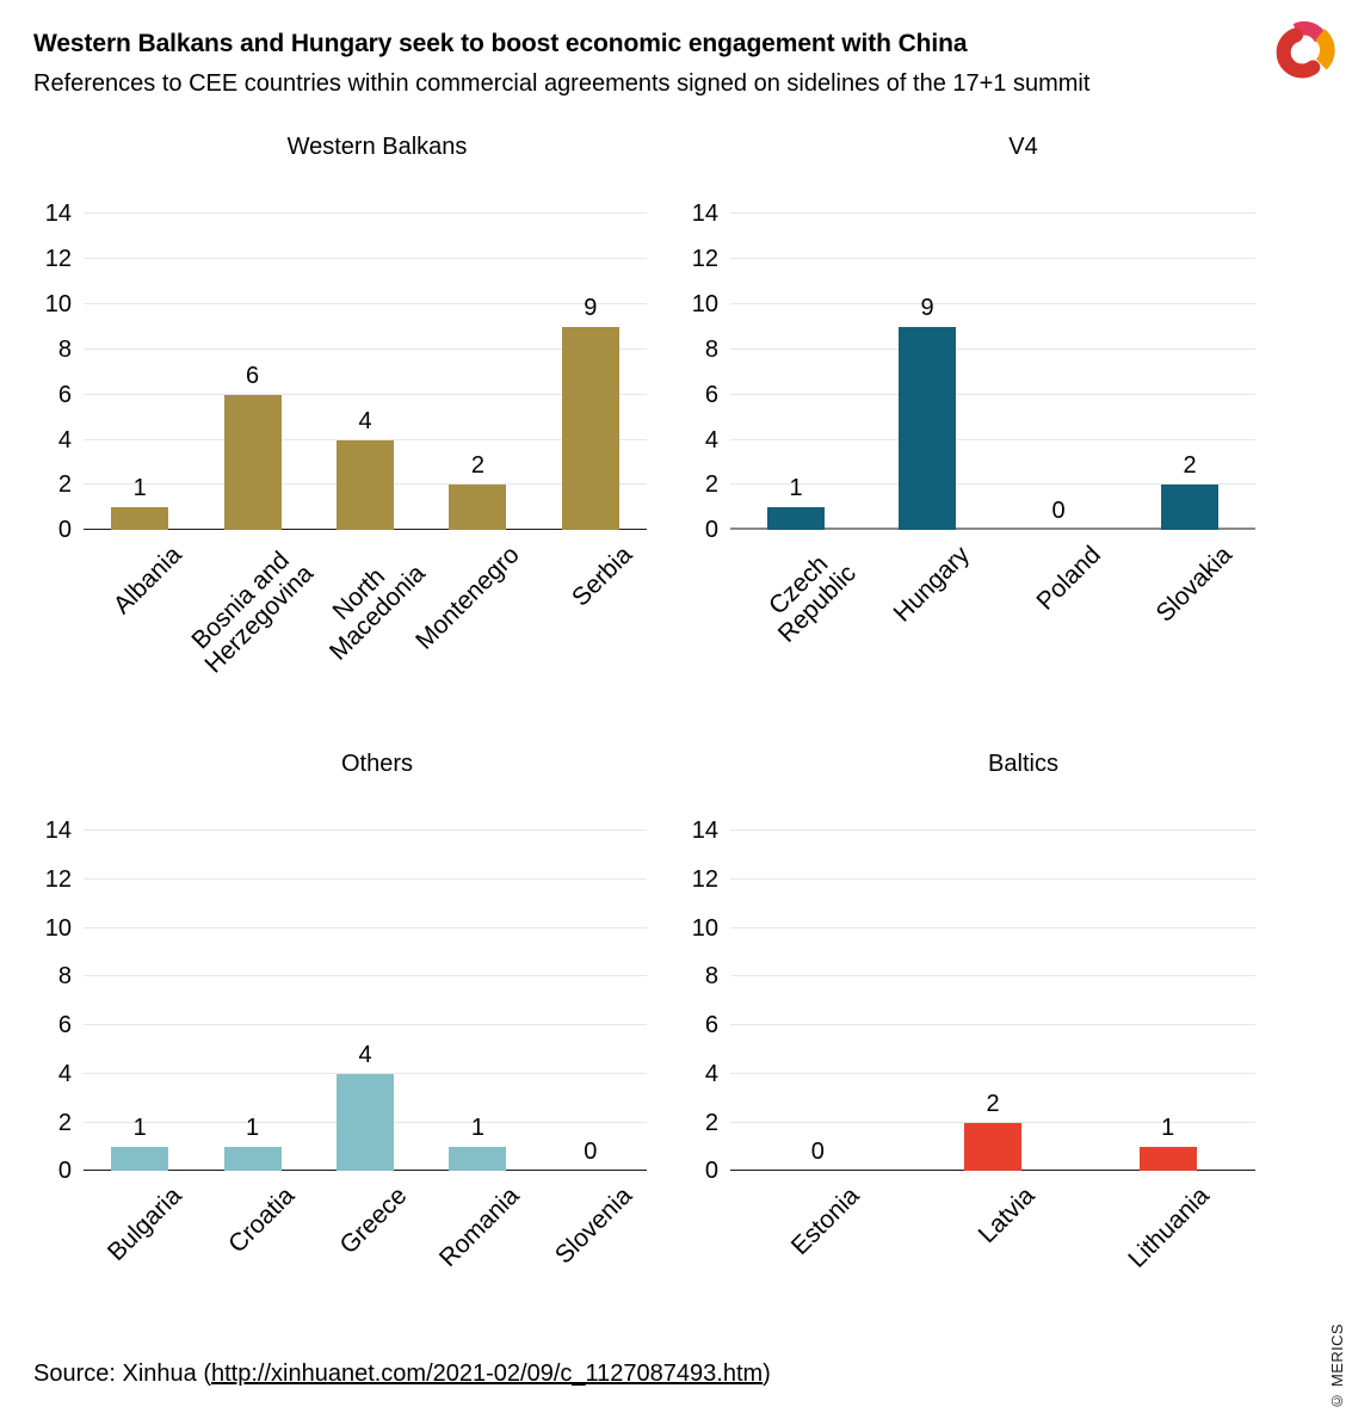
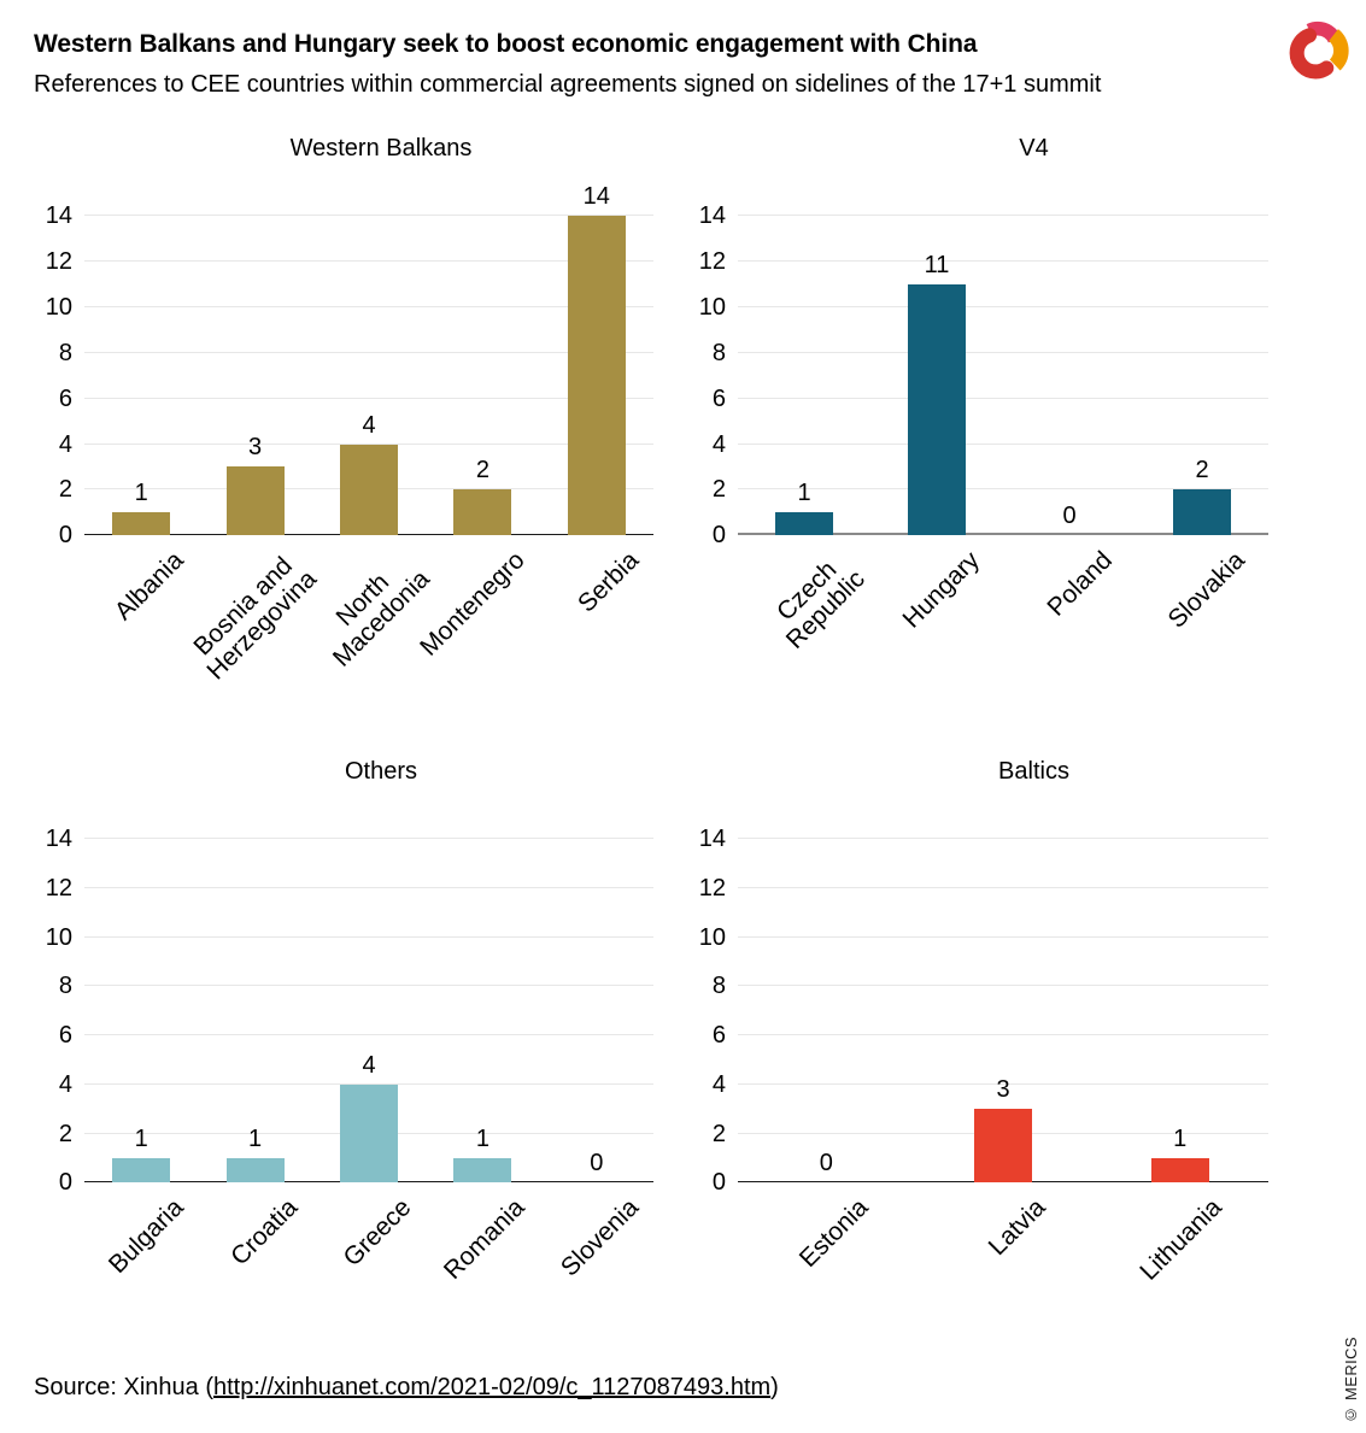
Western Balkans/Bosnia and Herzegovina: 6 -> 3
Western Balkans/Serbia: 9 -> 14
V4/Hungary: 9 -> 11
Baltics/Latvia: 2 -> 3
